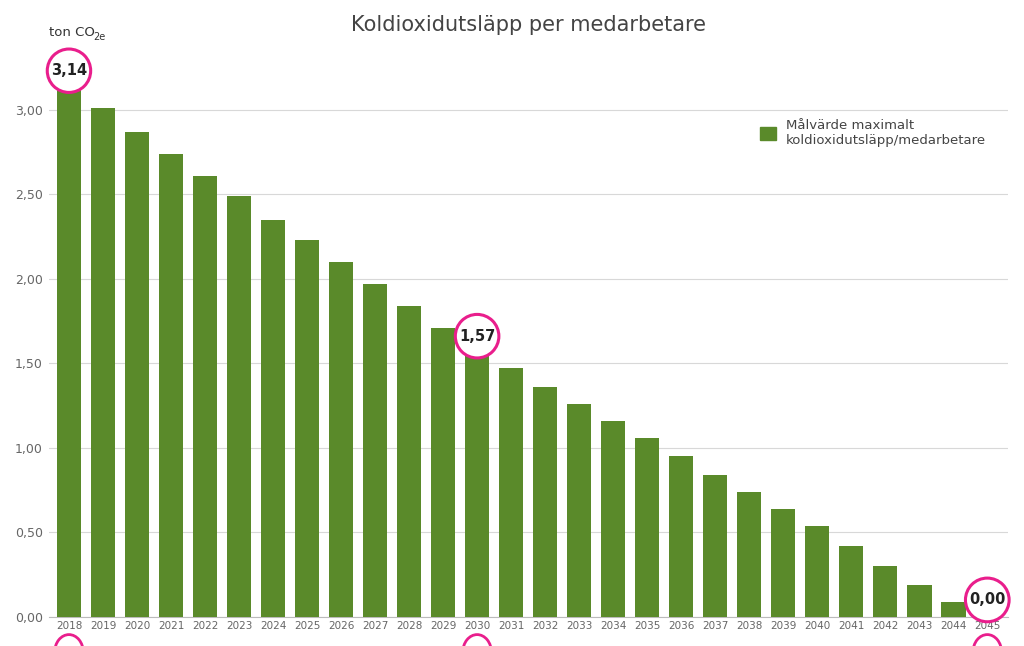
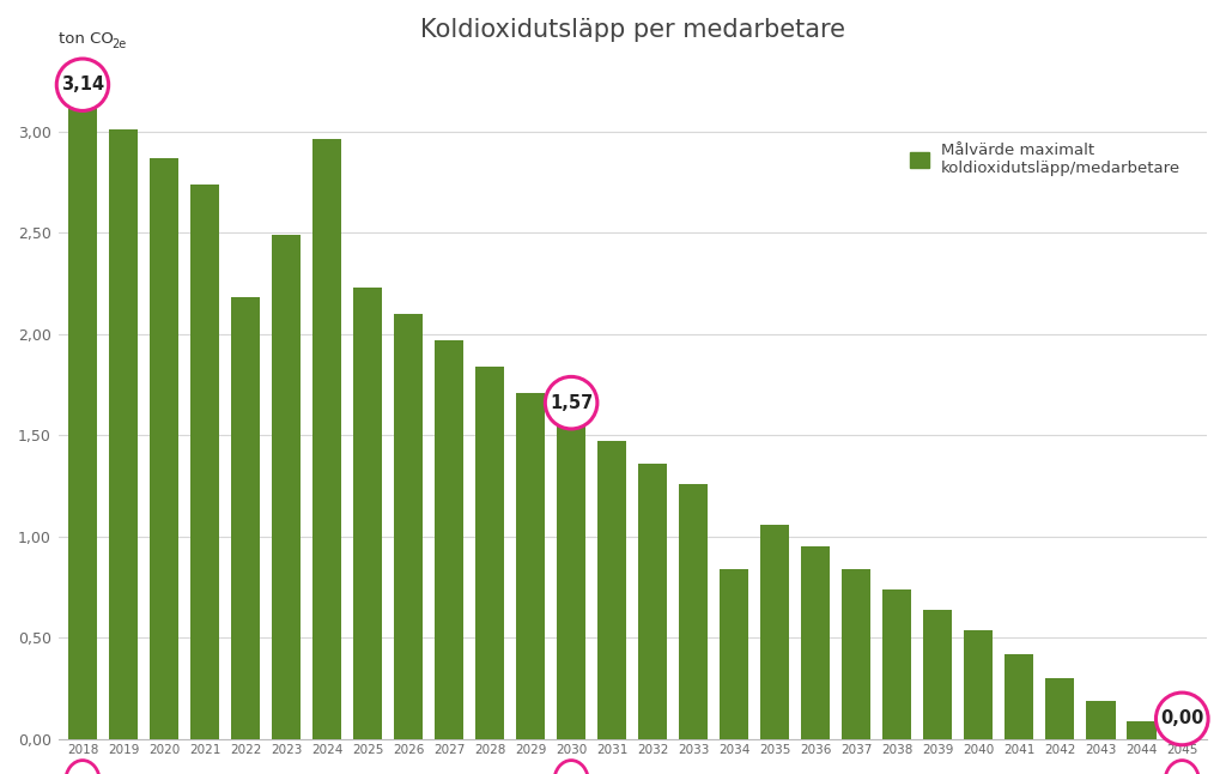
2022: 2,61 -> 2,18
2024: 2,35 -> 2,96
2034: 1,16 -> 0,84
